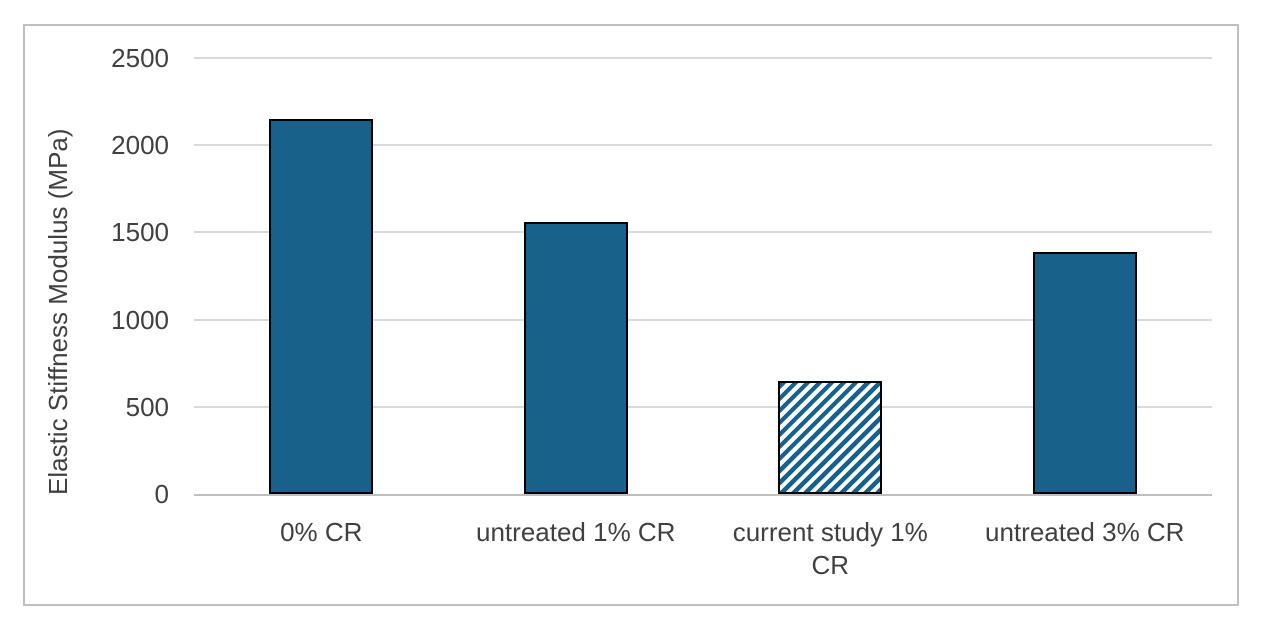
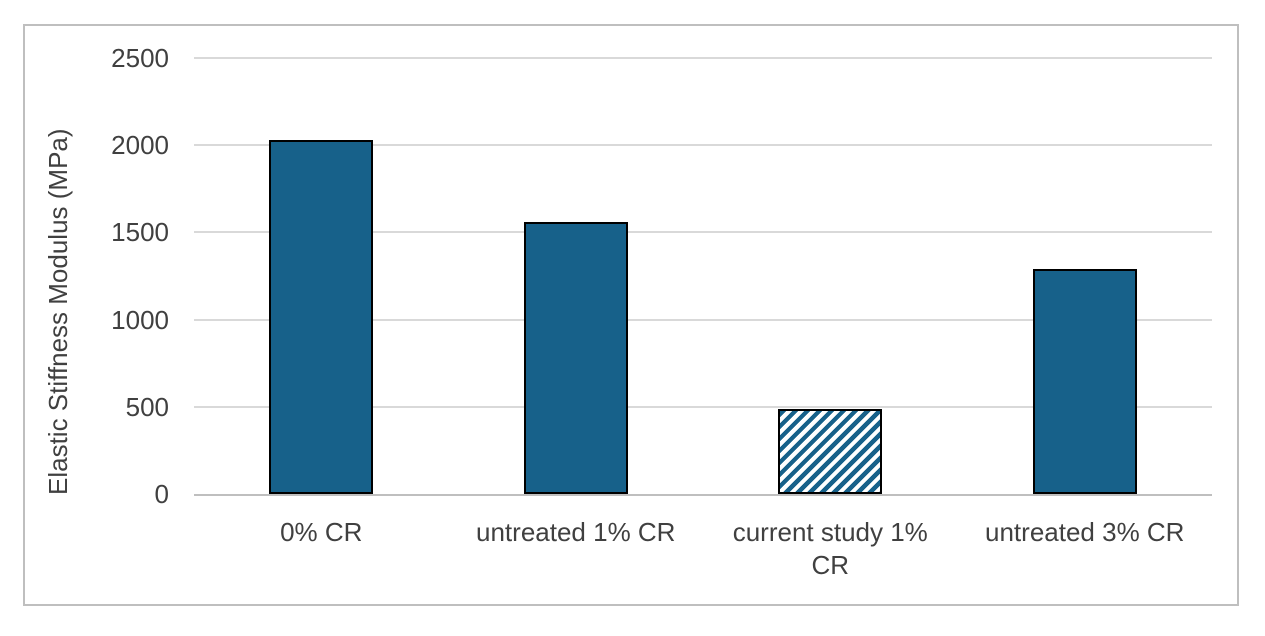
0% CR: 2150 -> 2030
current study 1% CR: 650 -> 490
untreated 3% CR: 1390 -> 1290
